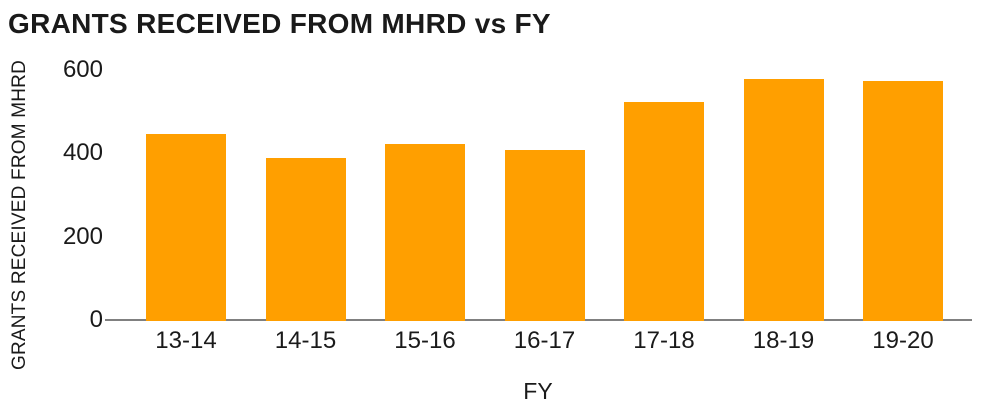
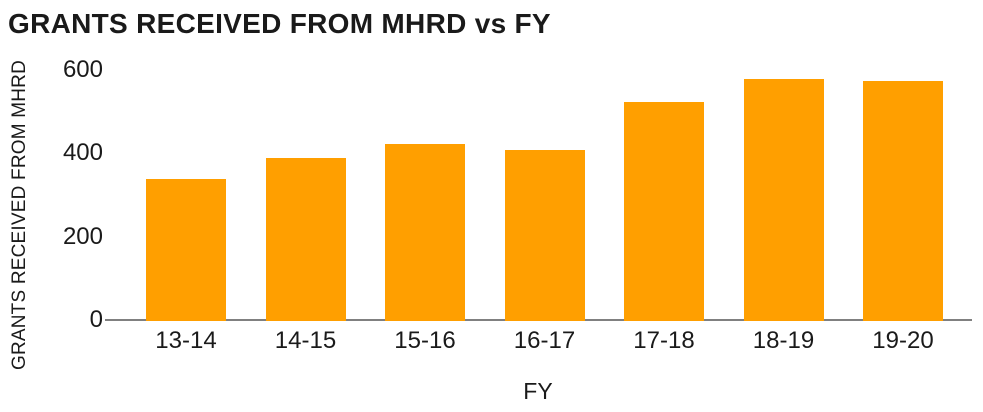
13-14: 450 -> 340
